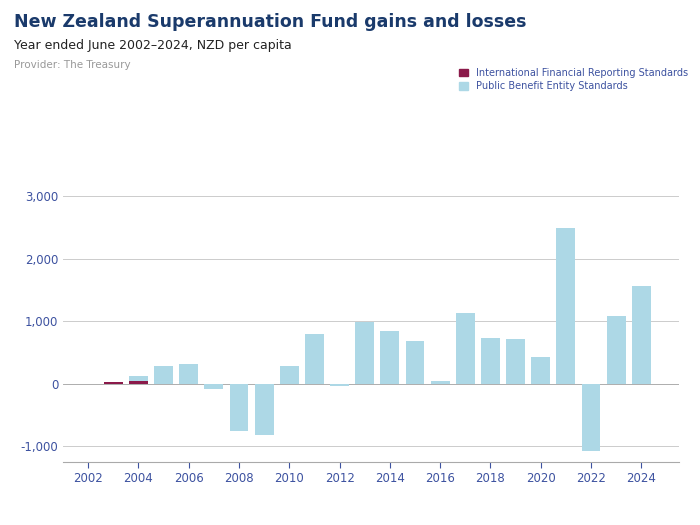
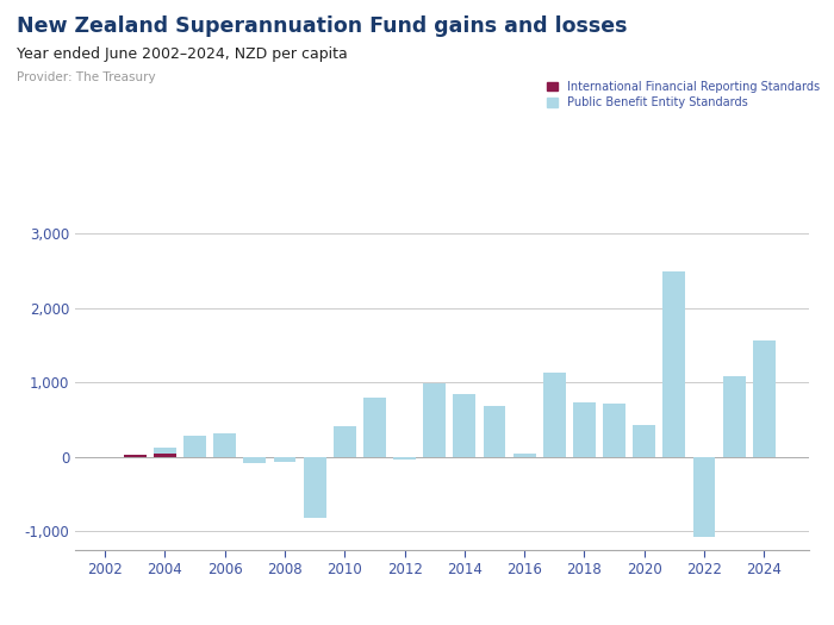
Public Benefit Entity Standards/2008: -760 -> -70
Public Benefit Entity Standards/2010: 280 -> 420
